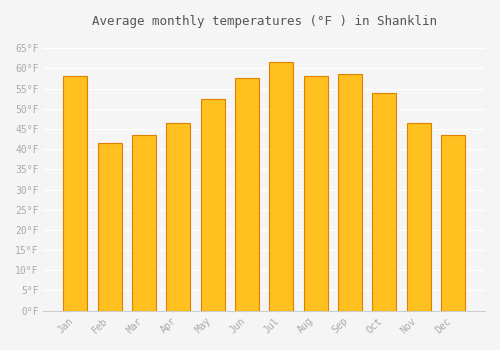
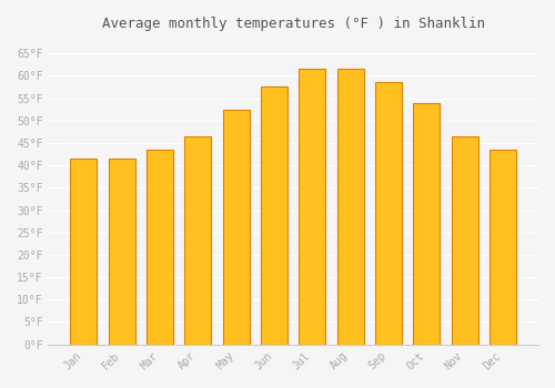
Jan: 58.0°F -> 41.5°F
Aug: 58.0°F -> 61.5°F
